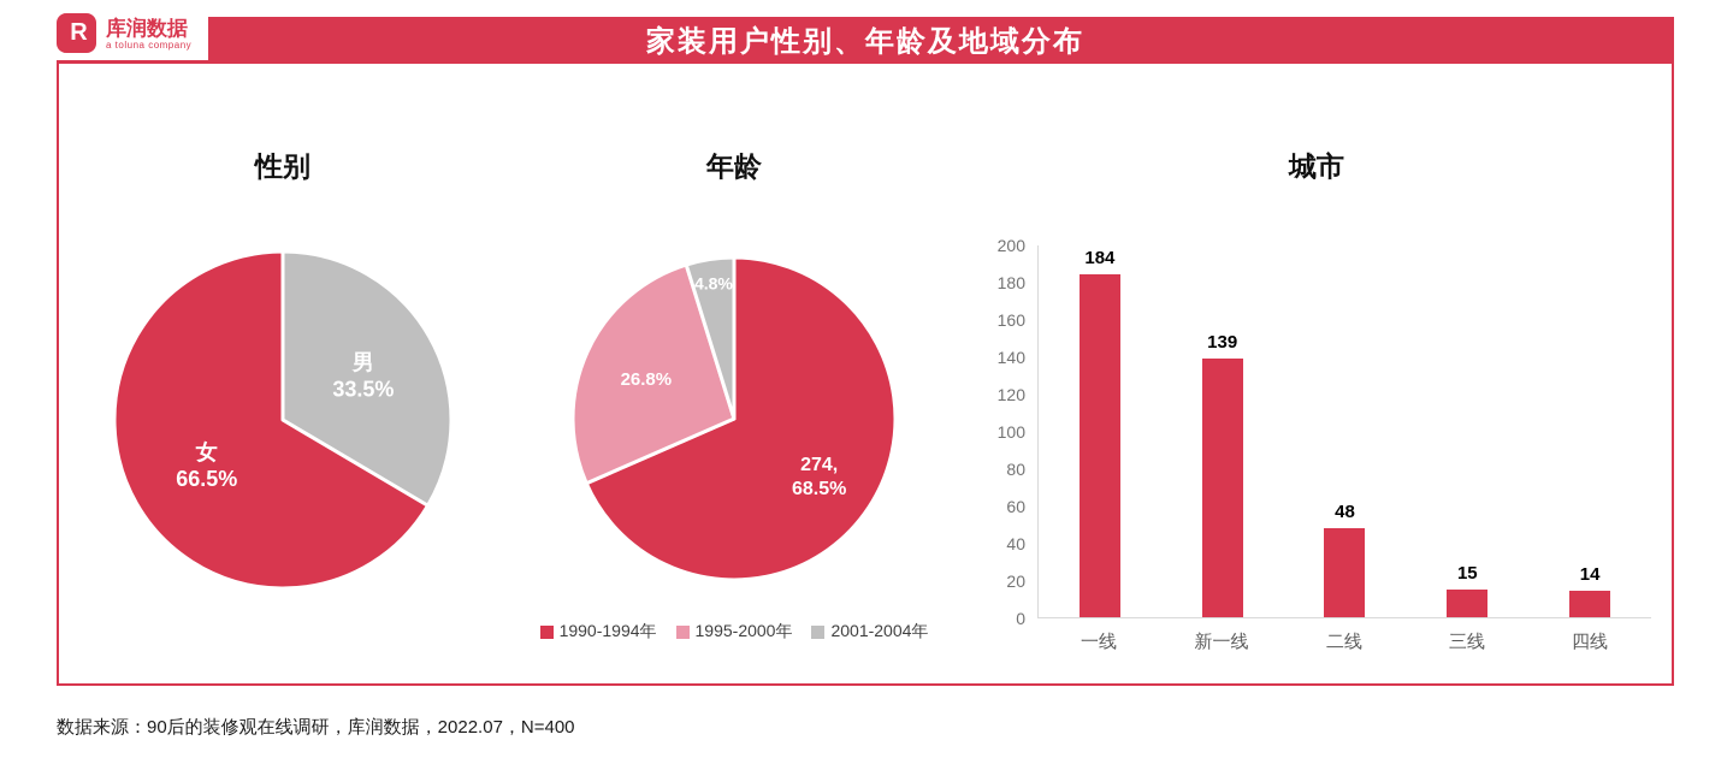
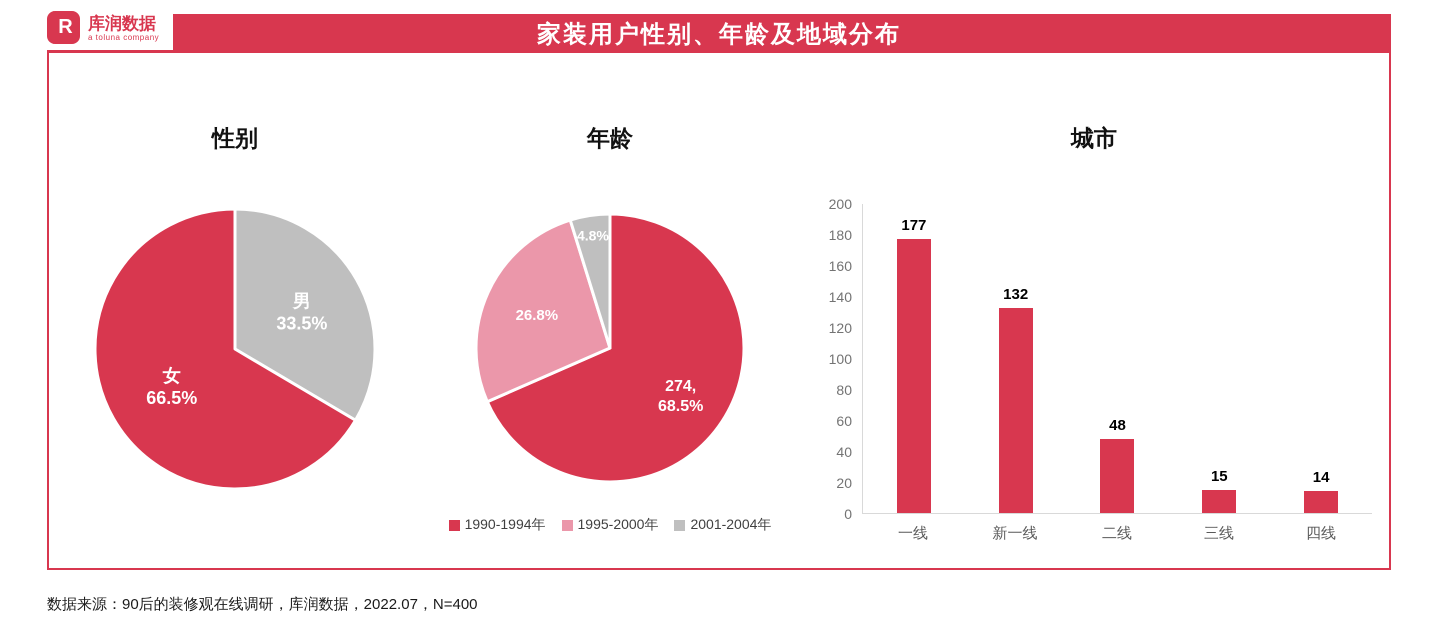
城市/一线: 184 -> 177
城市/新一线: 139 -> 132
